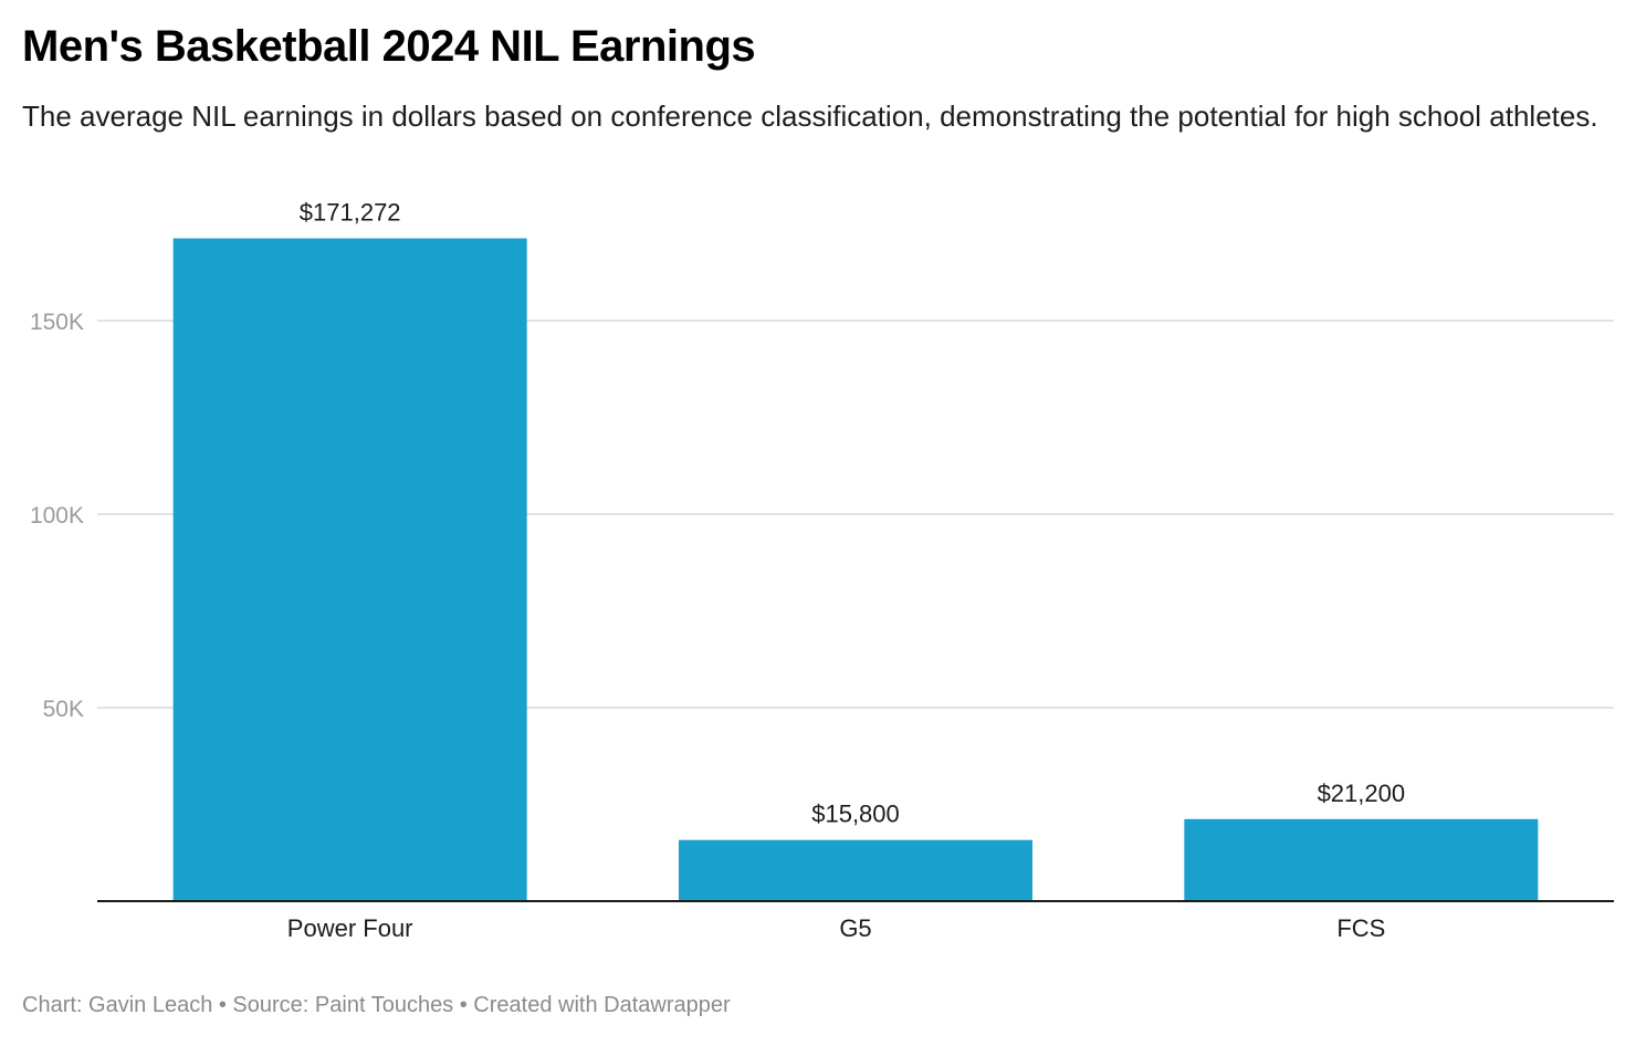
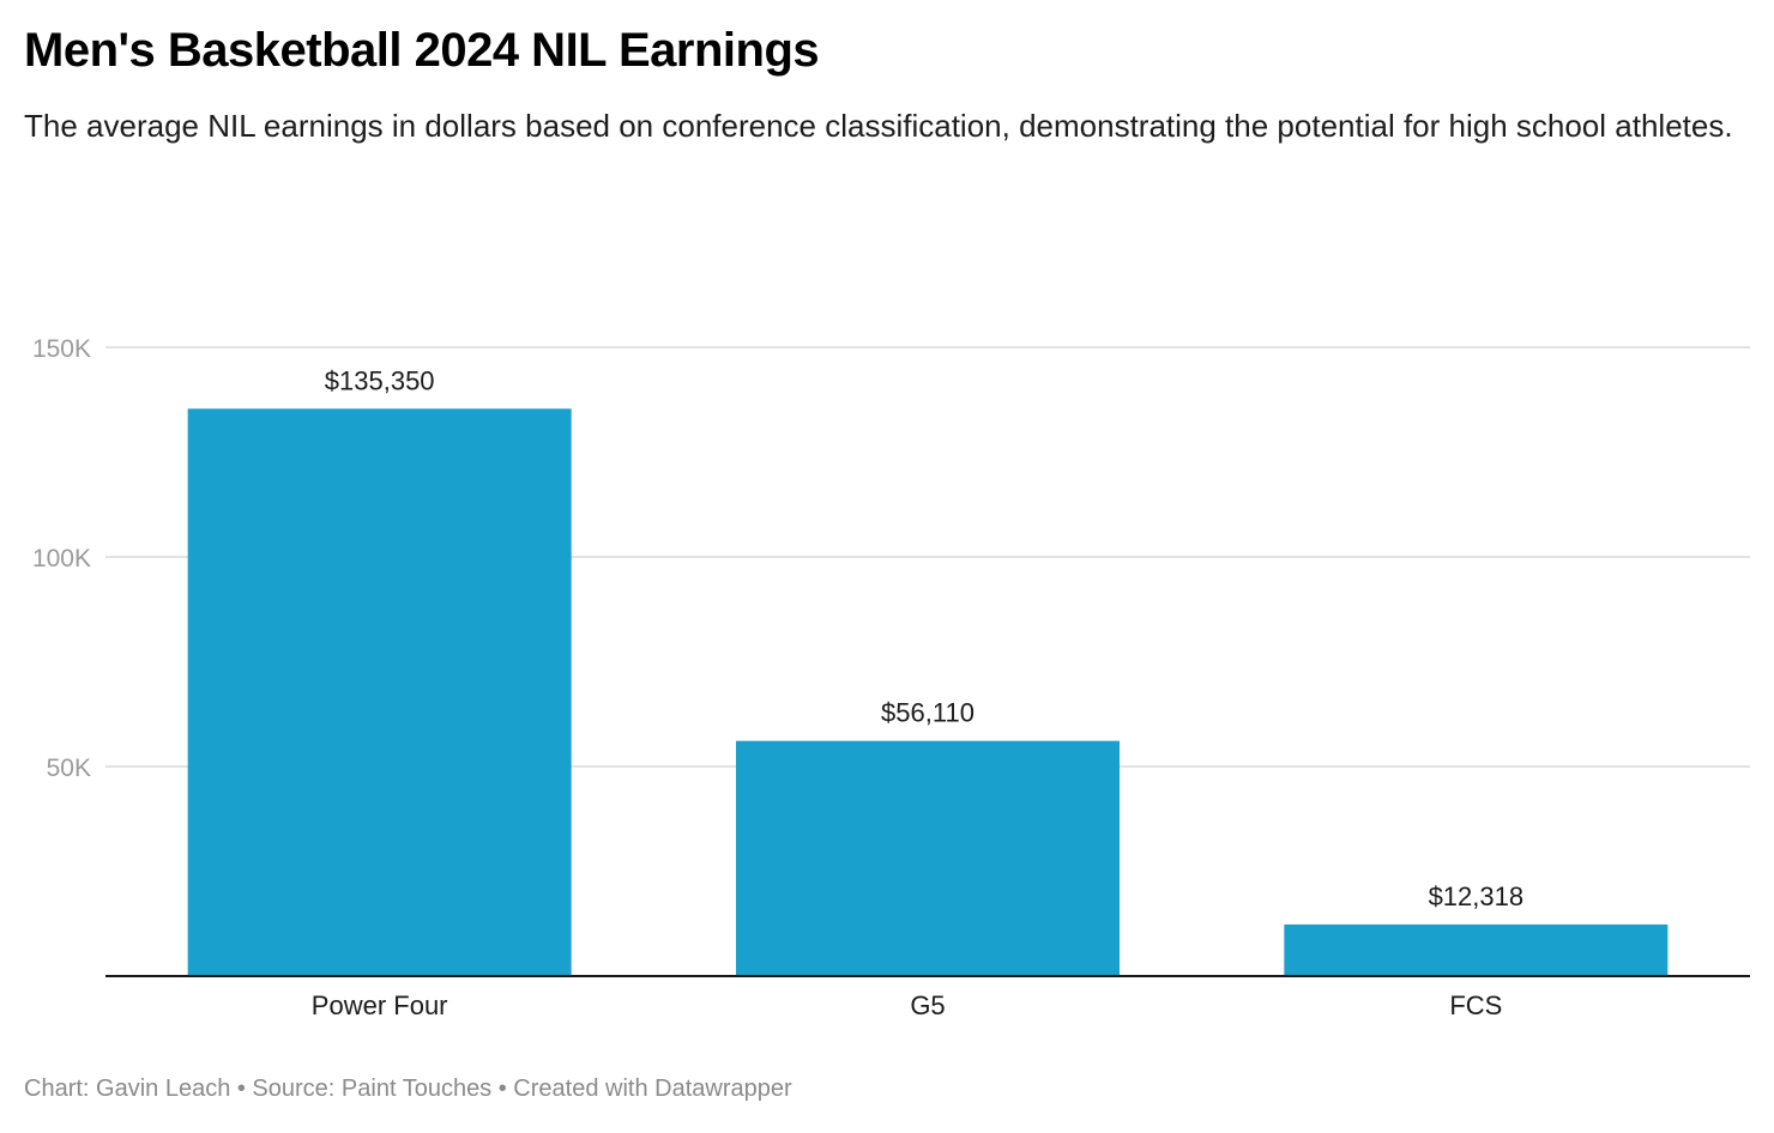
Power Four: $171,272 -> $135,350
G5: $15,800 -> $56,110
FCS: $21,200 -> $12,318
